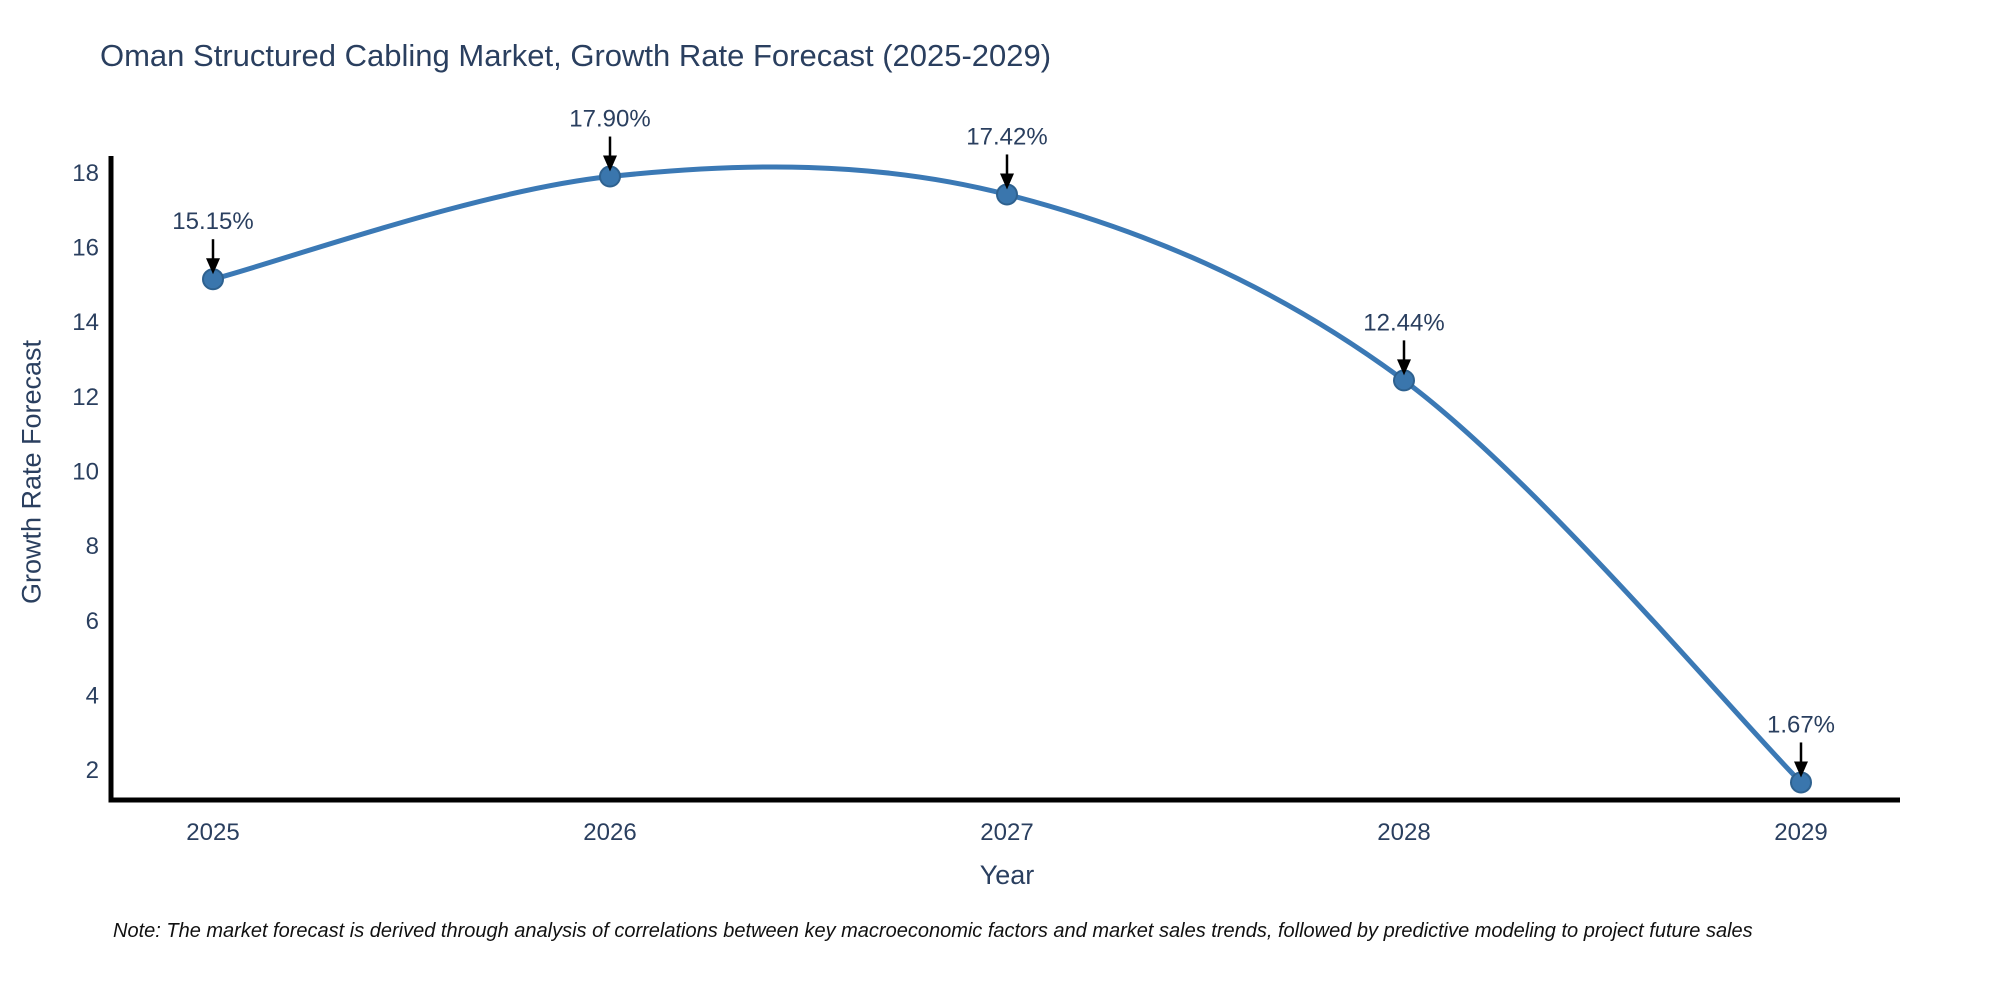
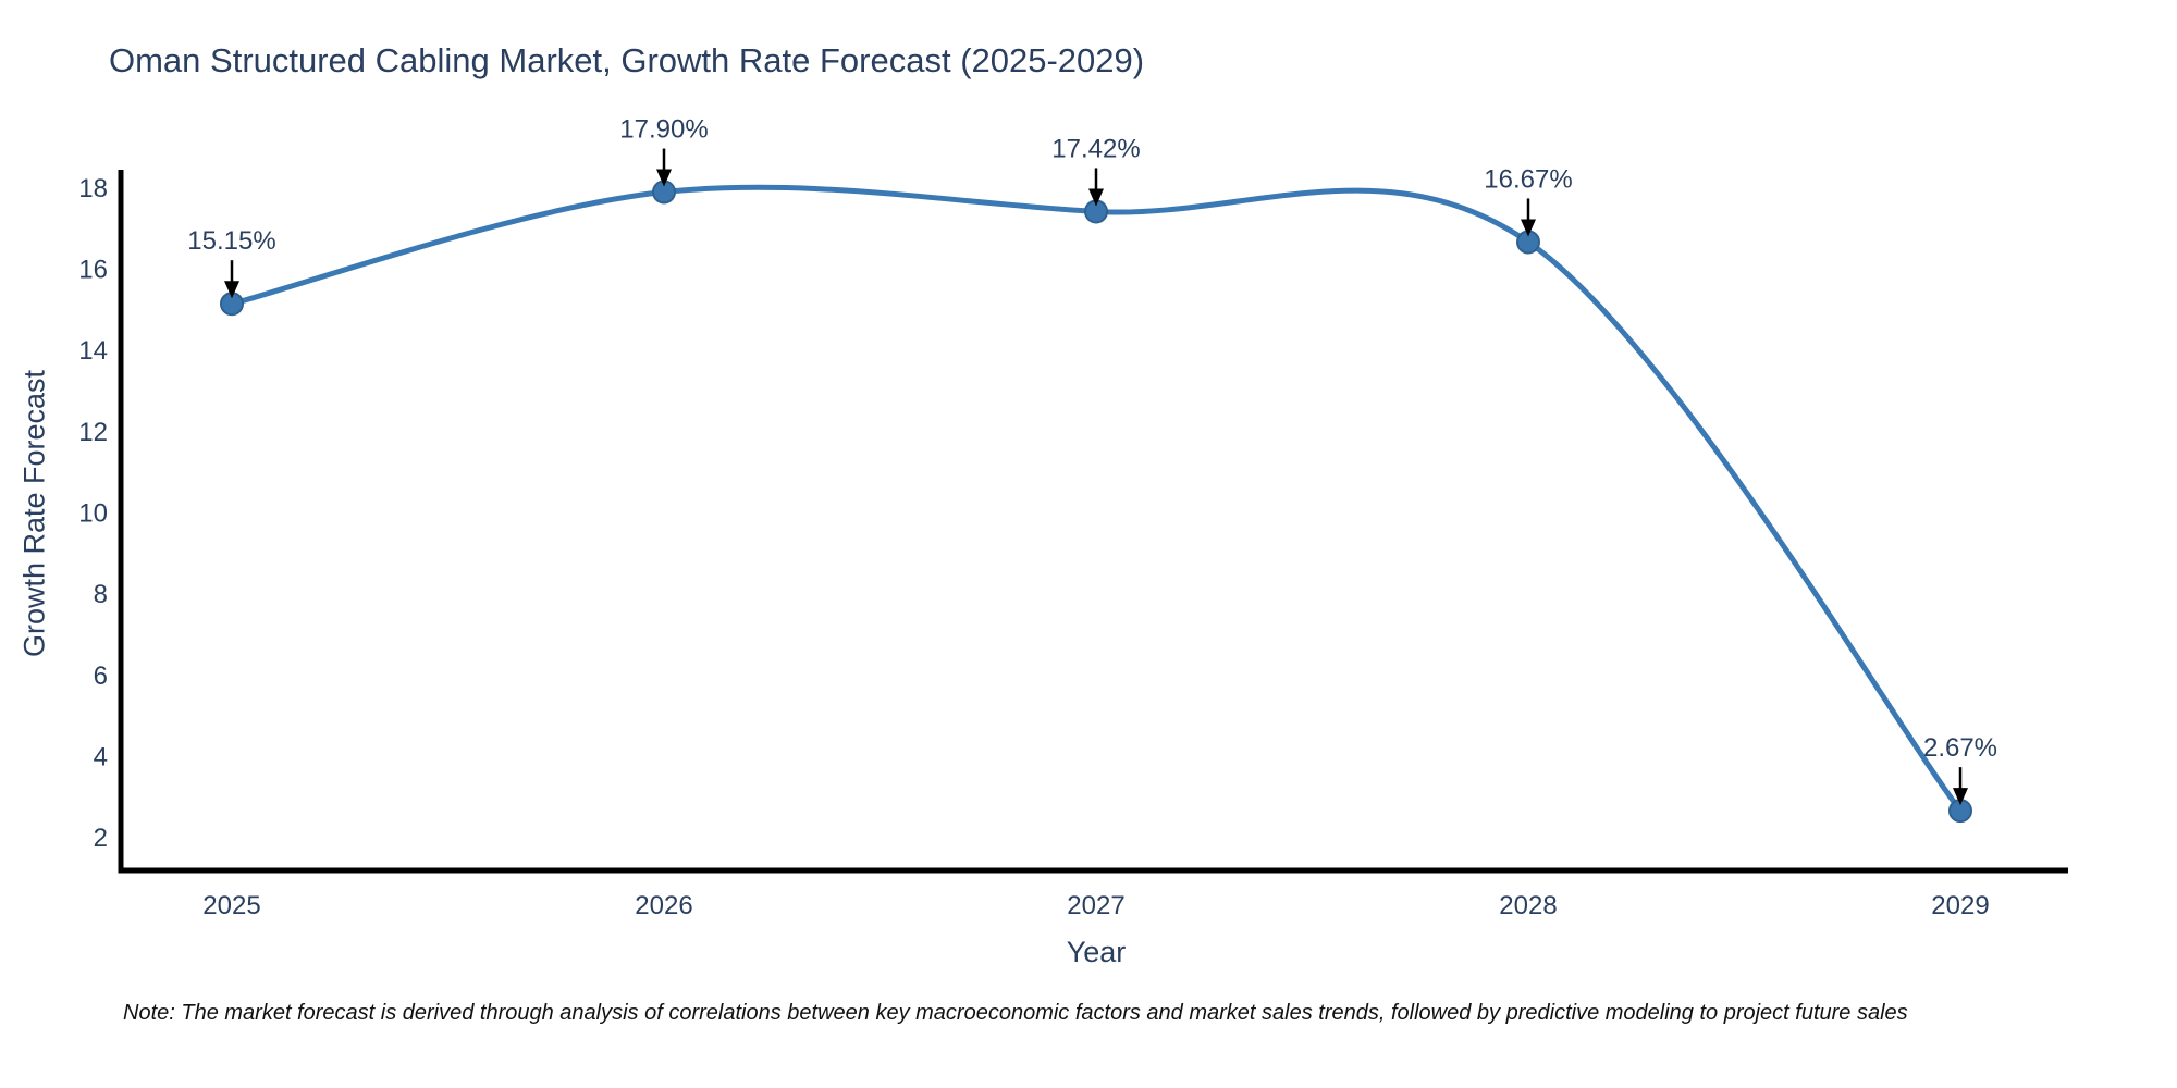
2028: 12.44% -> 16.67%
2029: 1.67% -> 2.67%
